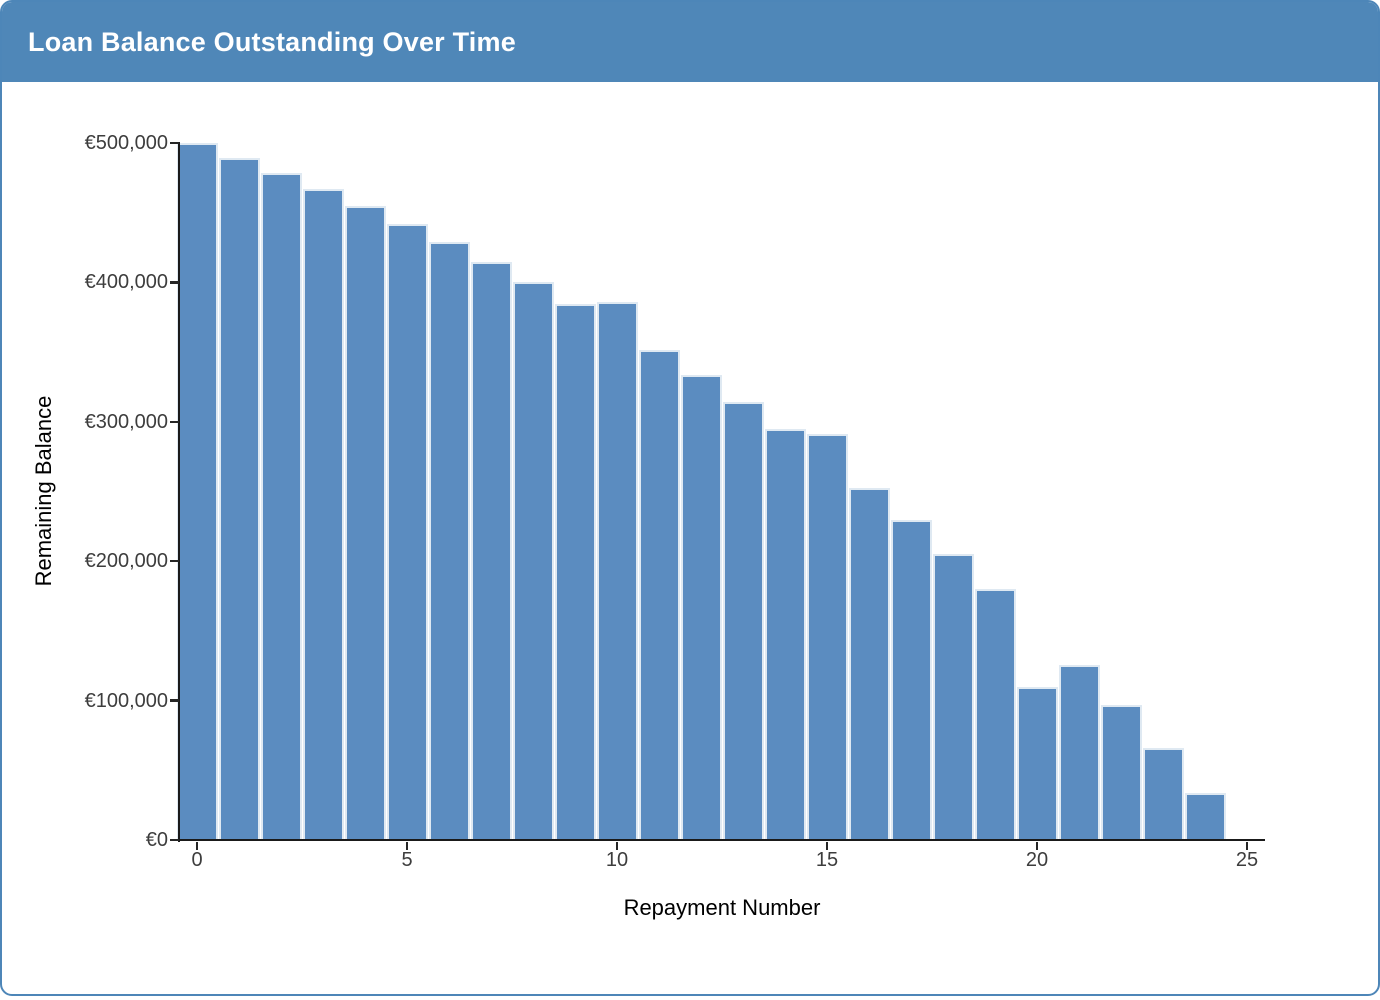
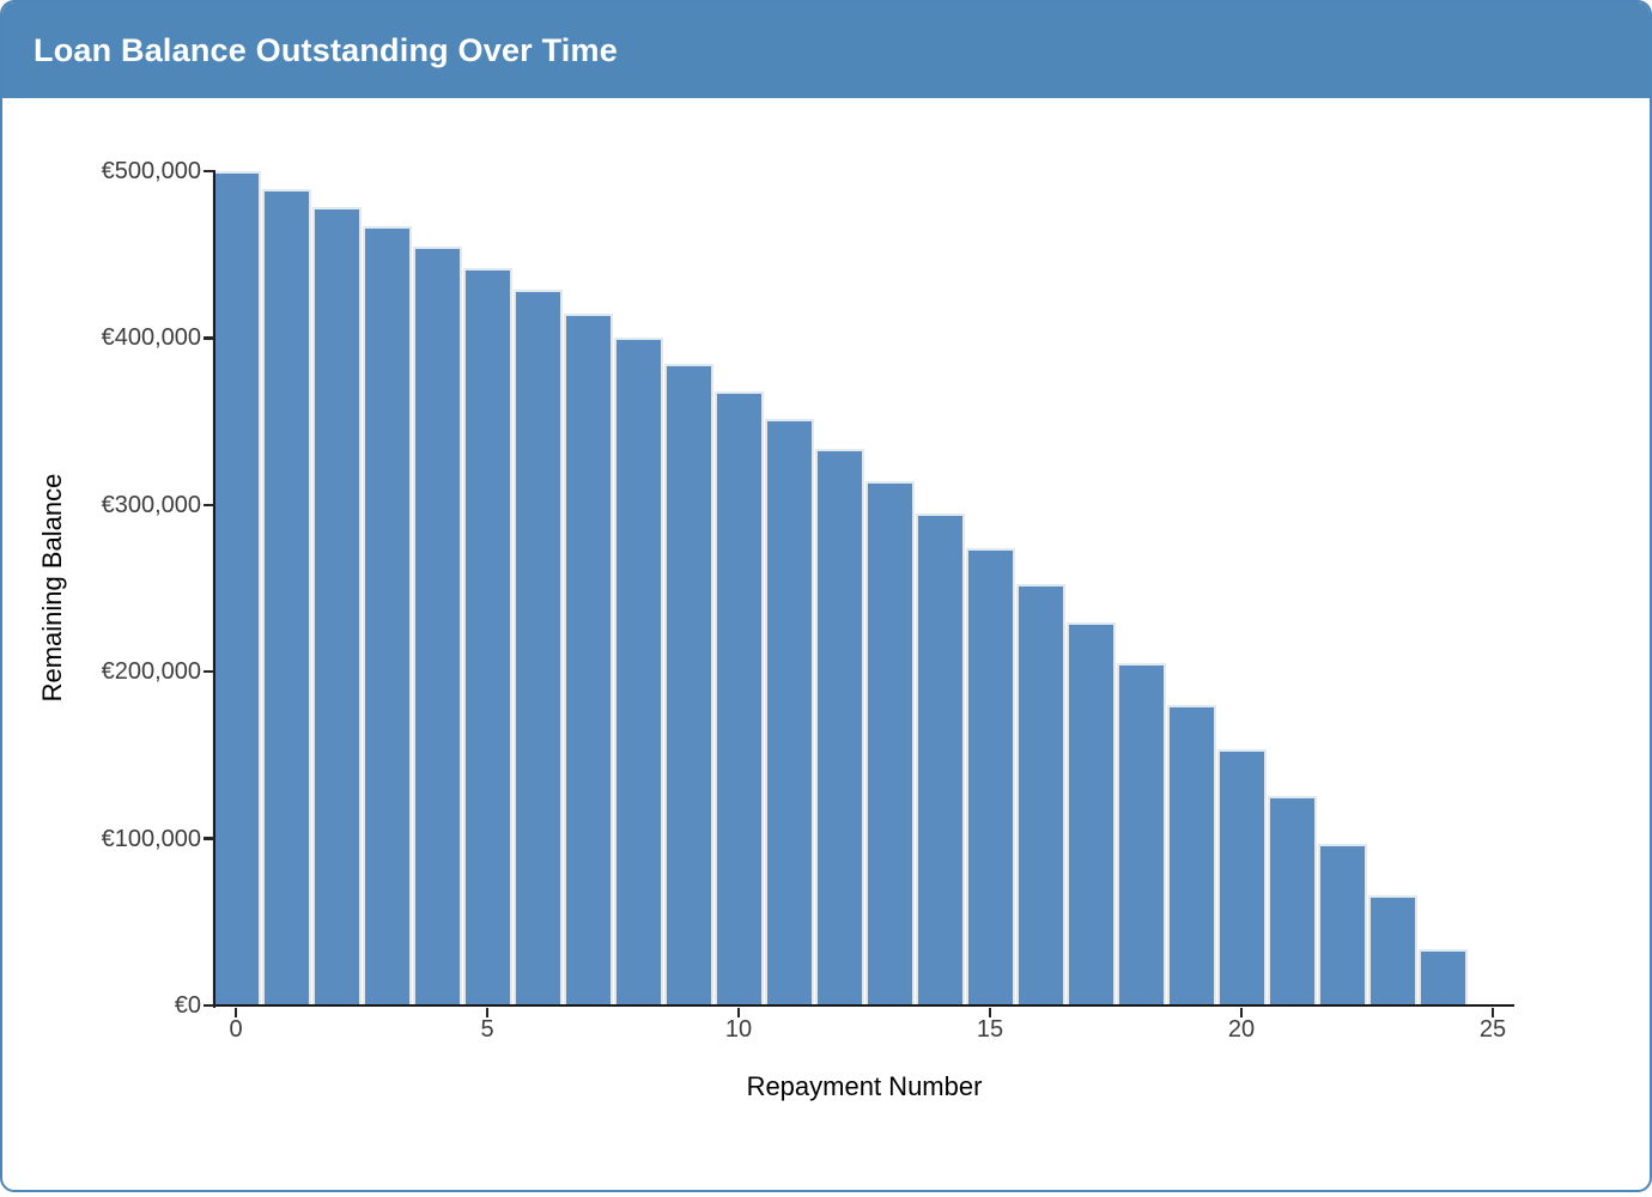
10: €386000 -> €368000
15: €291000 -> €274000
20: €110000 -> €154000
